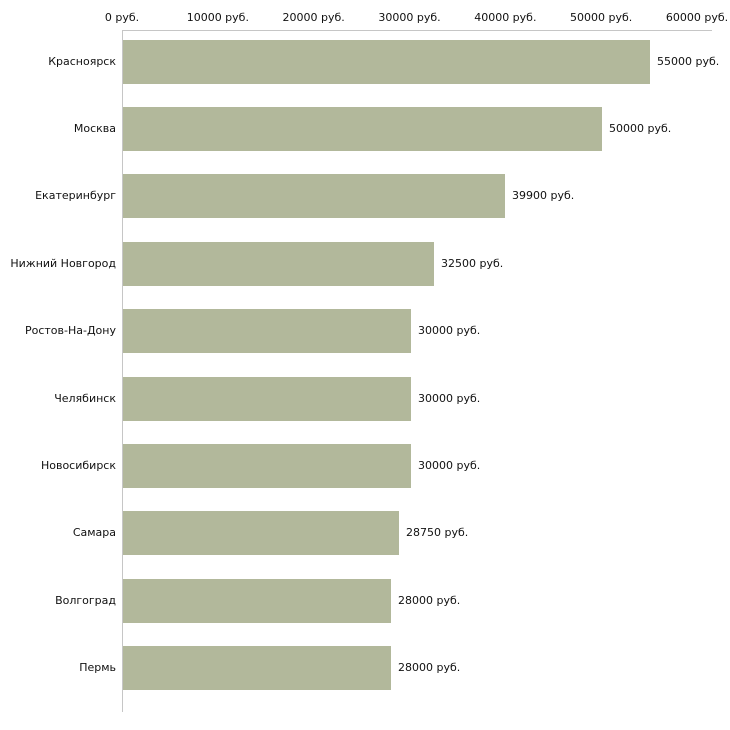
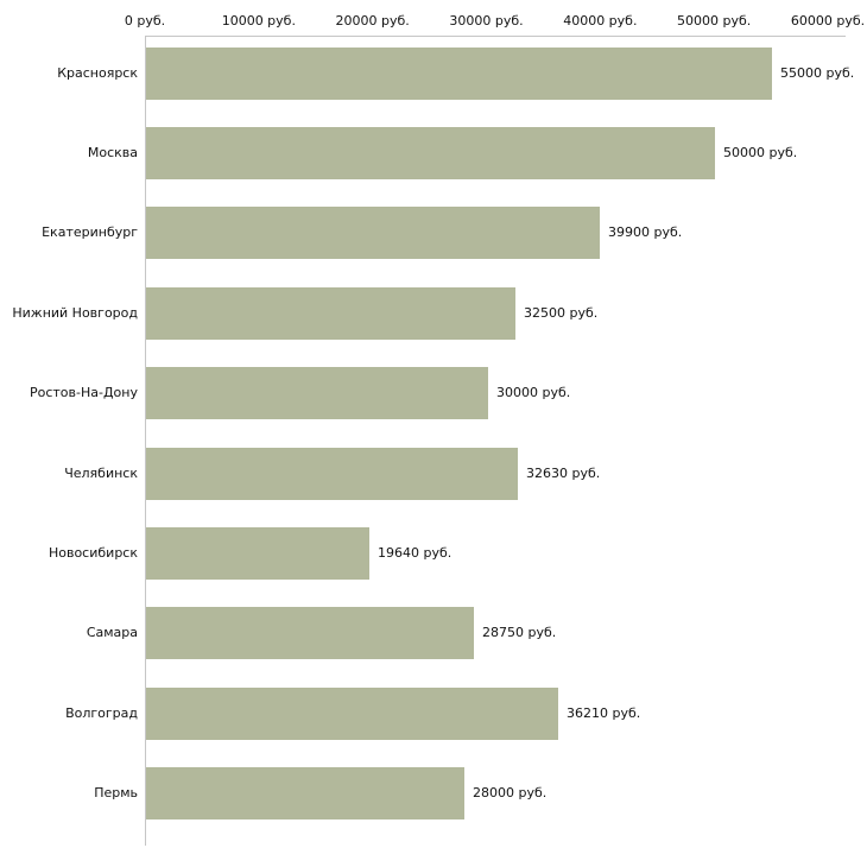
Челябинск: 30000 -> 32630
Новосибирск: 30000 -> 19640
Волгоград: 28000 -> 36210
